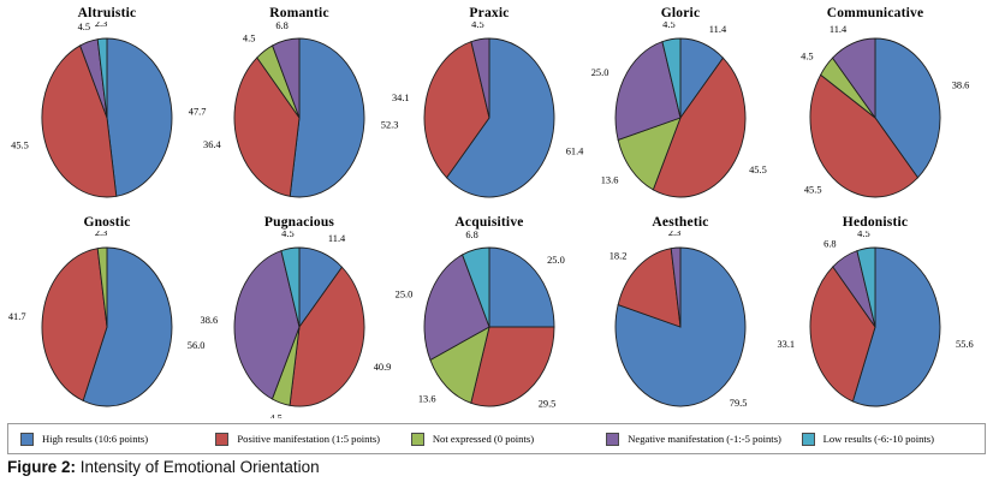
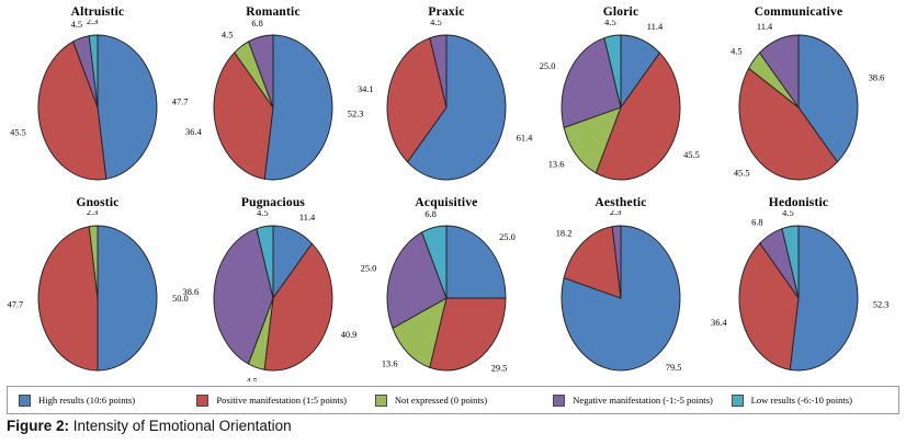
Gnostic/High results (10:6 points): 56.0 -> 50.0
Gnostic/Positive manifestation (1:5 points): 41.7 -> 47.7
Hedonistic/High results (10:6 points): 55.6 -> 52.3
Hedonistic/Positive manifestation (1:5 points): 33.1 -> 36.4
